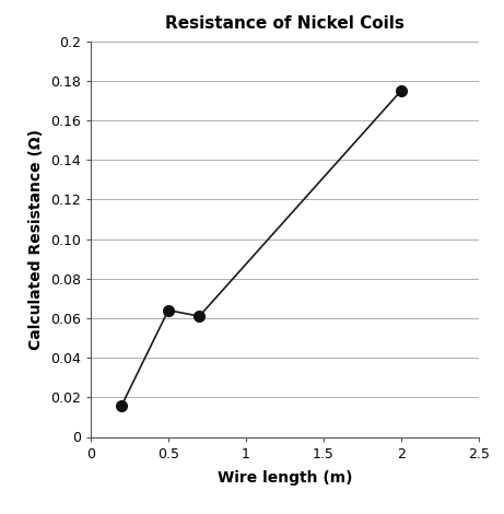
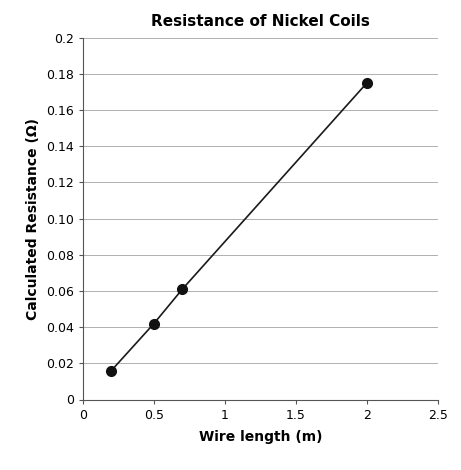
0.5: 0.064 -> 0.042
